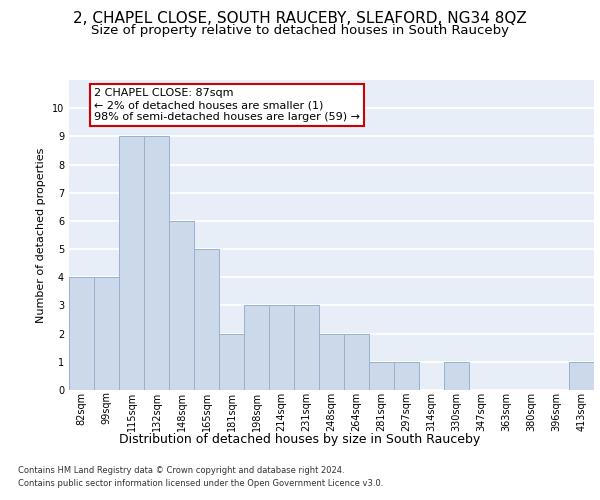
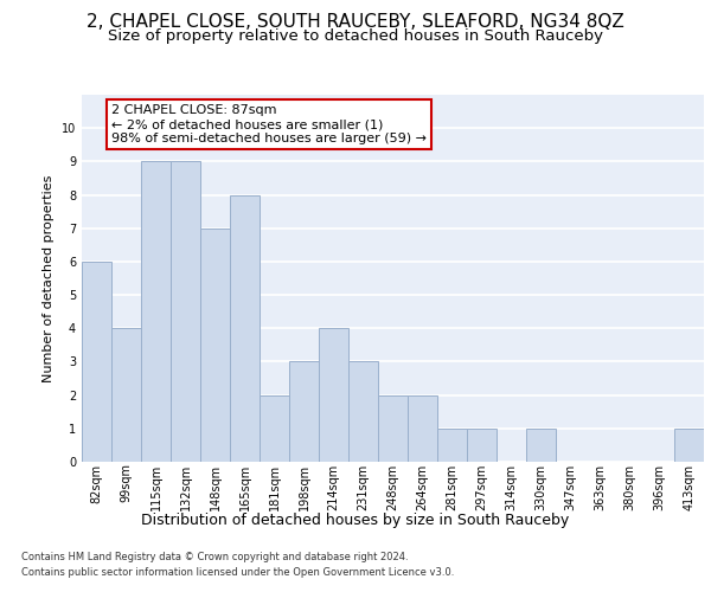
82sqm: 4 -> 6
148sqm: 6 -> 7
165sqm: 5 -> 8
214sqm: 3 -> 4
